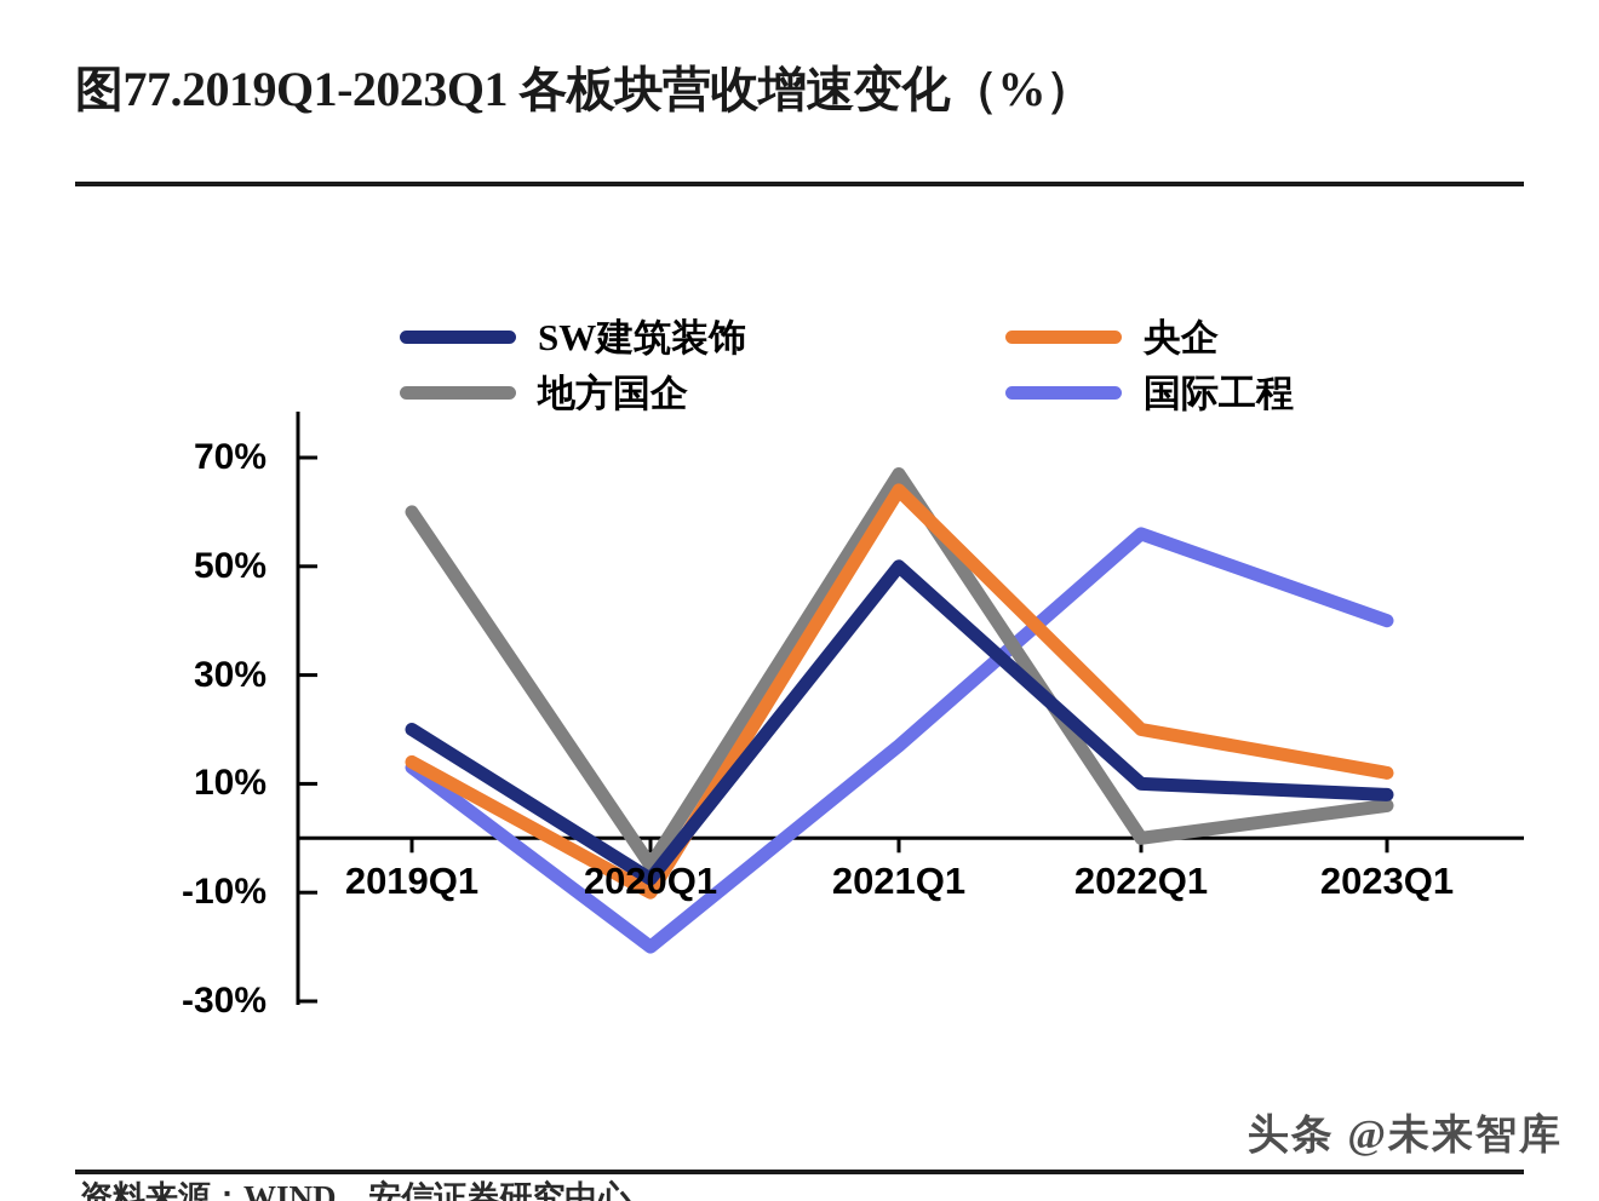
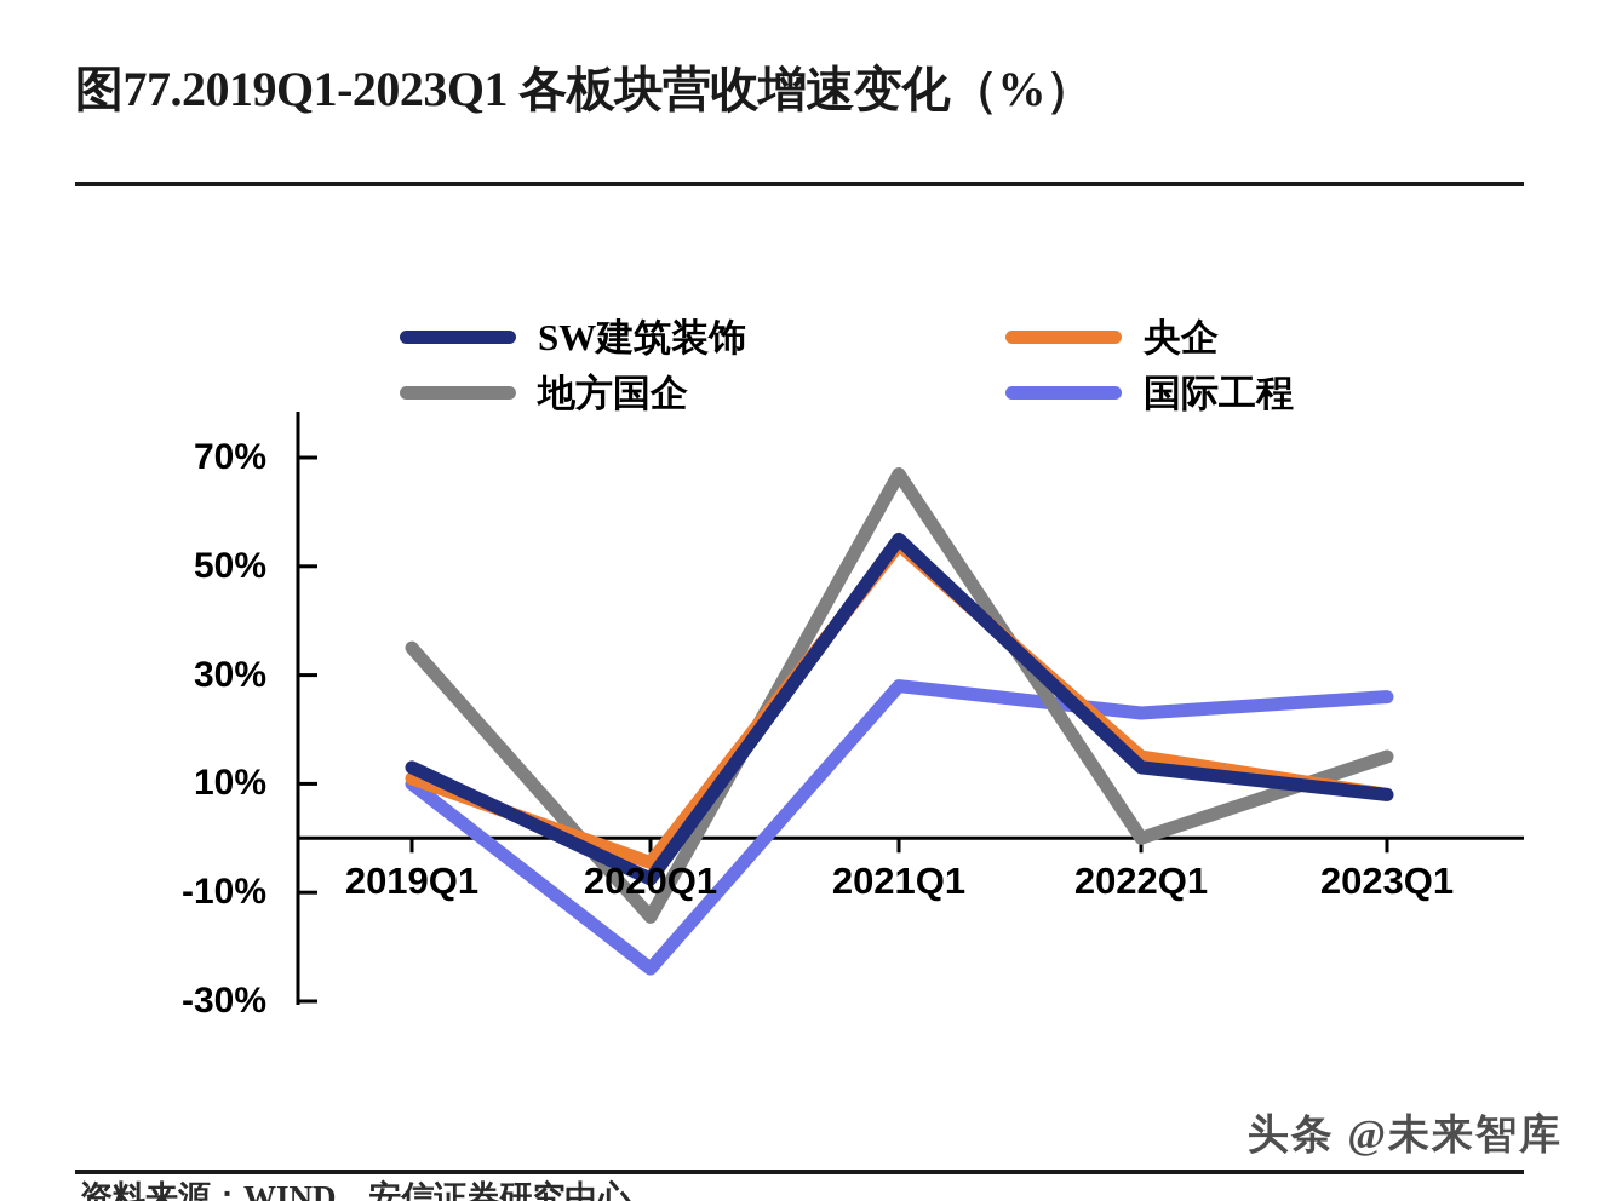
SW建筑装饰/2019Q1: 20% -> 13%
央企/2019Q1: 14% -> 11%
地方国企/2019Q1: 60% -> 35%
国际工程/2019Q1: 13% -> 10%
央企/2020Q1: -10% -> -4%
地方国企/2020Q1: -5% -> -14%
国际工程/2020Q1: -20% -> -24%
SW建筑装饰/2021Q1: 50% -> 55%
央企/2021Q1: 64% -> 54%
国际工程/2021Q1: 17% -> 28%
SW建筑装饰/2022Q1: 10% -> 13%
央企/2022Q1: 20% -> 15%
国际工程/2022Q1: 56% -> 23%
央企/2023Q1: 12% -> 8%
地方国企/2023Q1: 6% -> 15%
国际工程/2023Q1: 40% -> 26%
